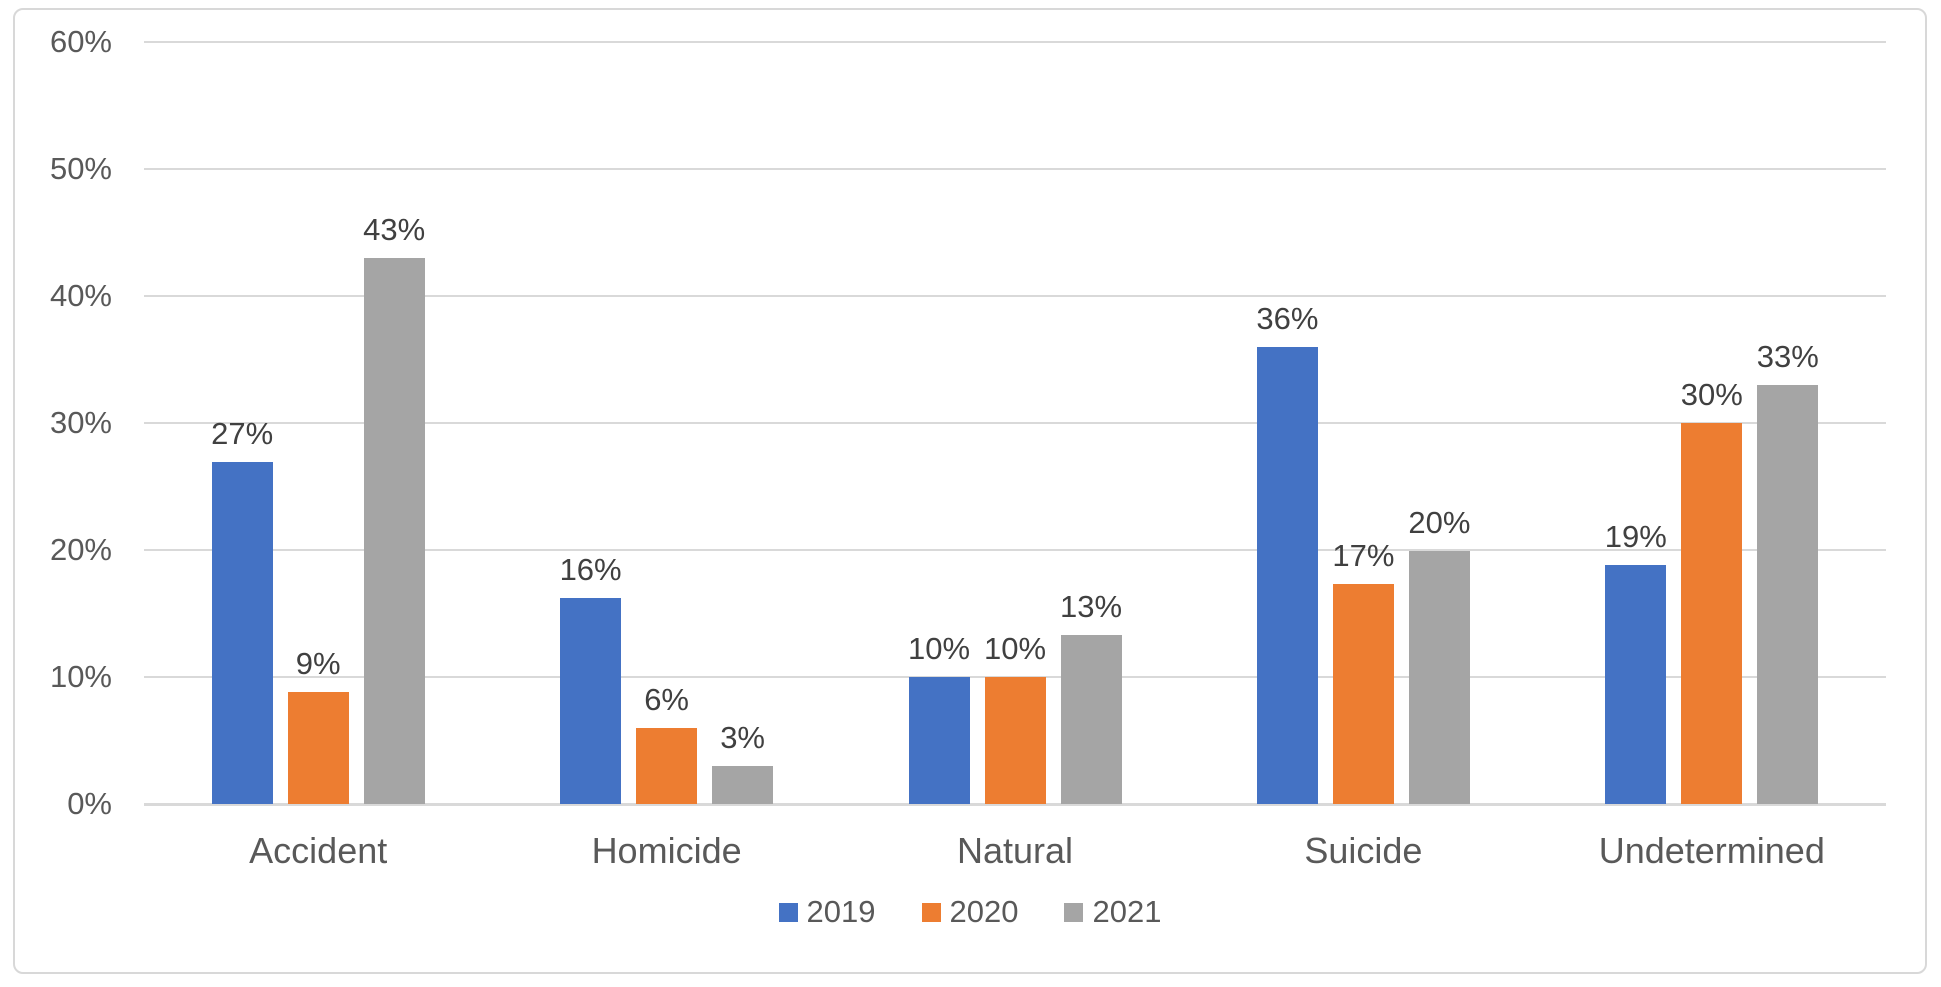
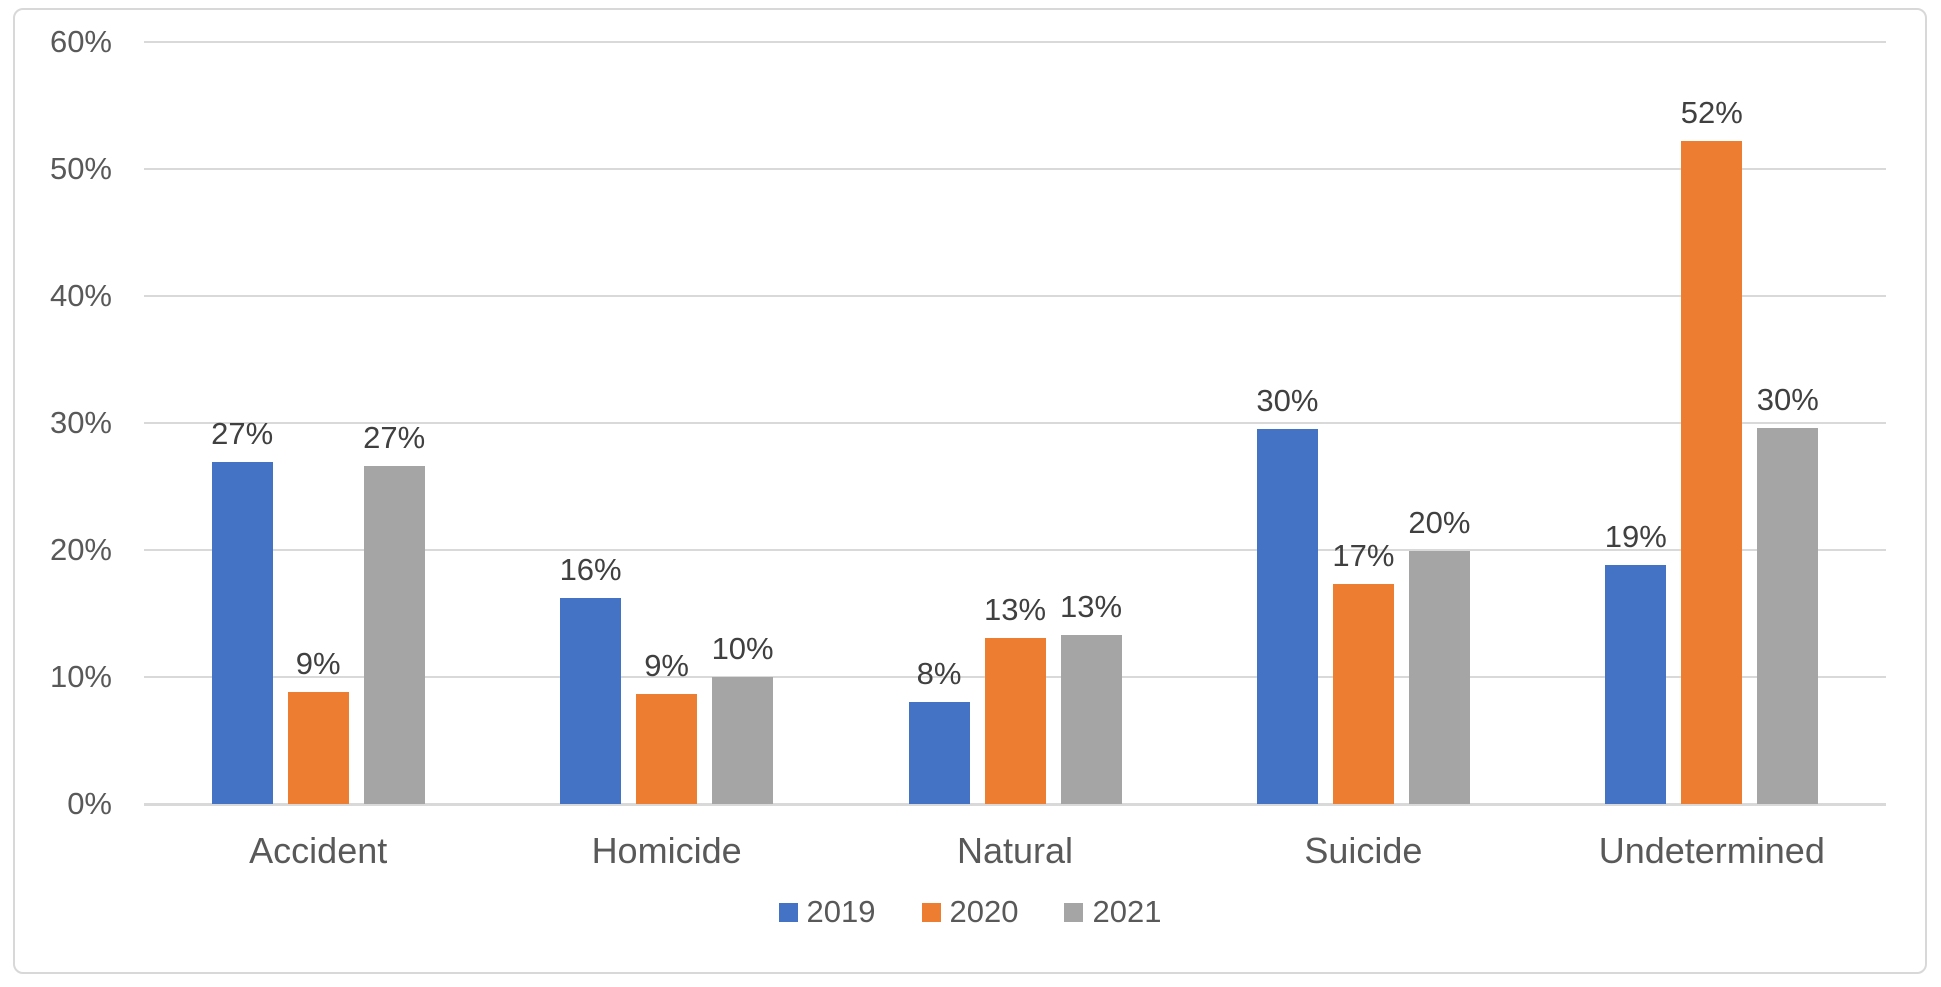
2021/Accident: 43% -> 27%
2020/Homicide: 6% -> 9%
2021/Homicide: 3% -> 10%
2019/Natural: 10% -> 8%
2020/Natural: 10% -> 13%
2019/Suicide: 36% -> 30%
2020/Undetermined: 30% -> 52%
2021/Undetermined: 33% -> 30%
